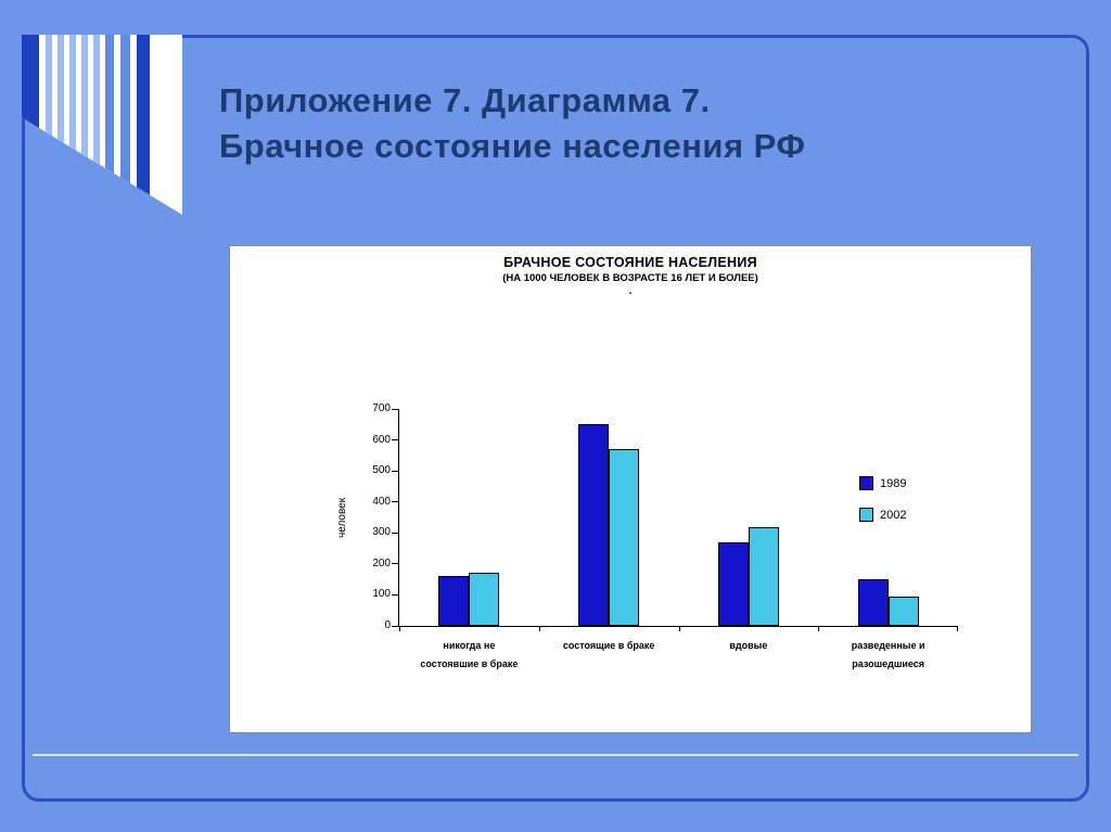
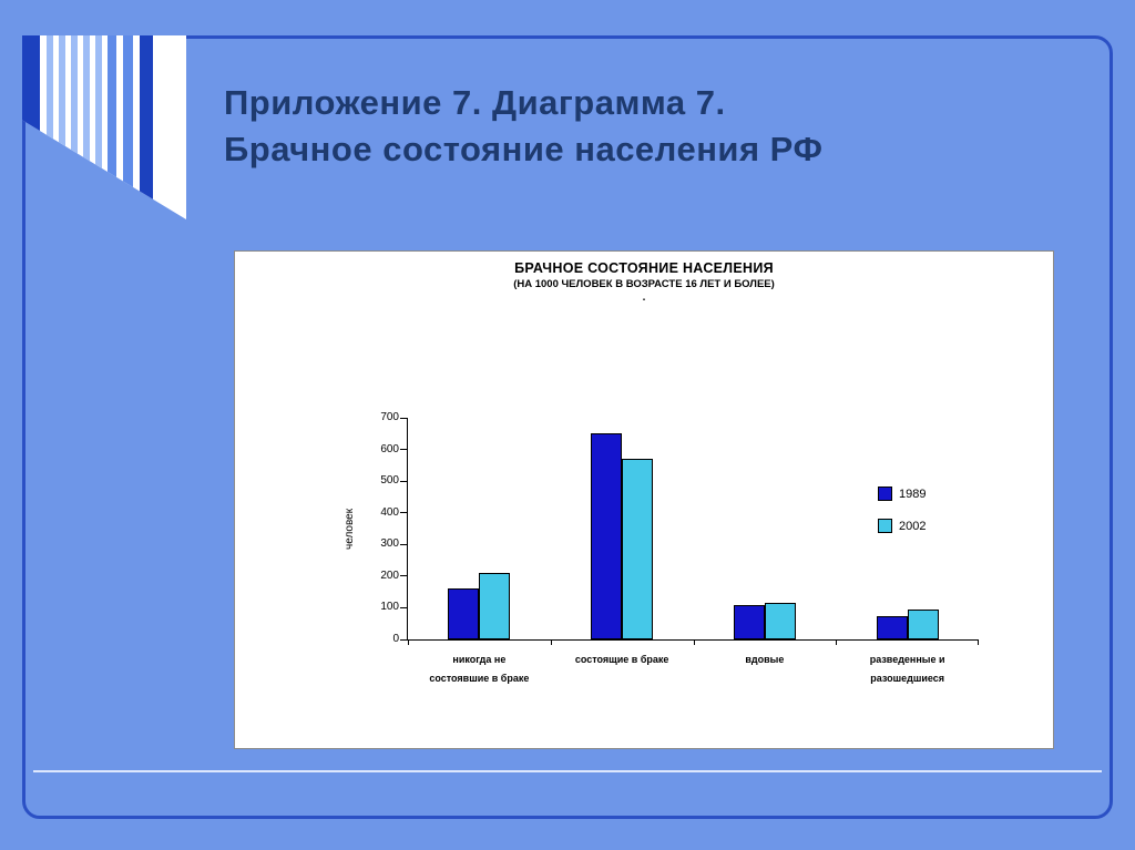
2002/никогда не состоявшие в браке: 170 -> 210
1989/вдовые: 270 -> 110
2002/вдовые: 320 -> 120
1989/разведенные и разошедшиеся: 150 -> 80
